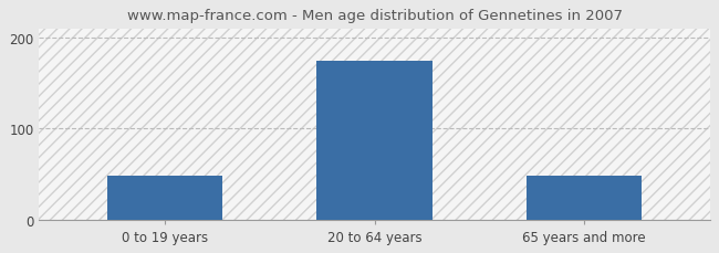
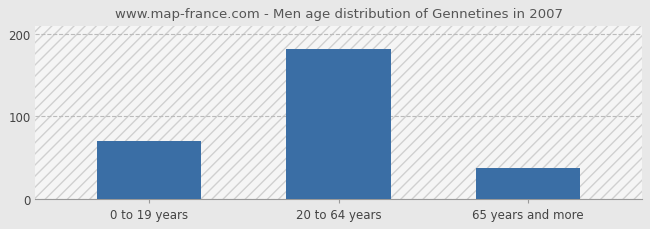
0 to 19 years: 48 -> 70
20 to 64 years: 174 -> 182
65 years and more: 48 -> 37
